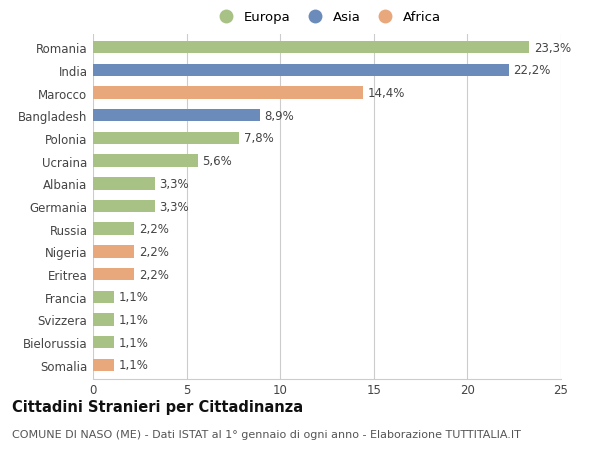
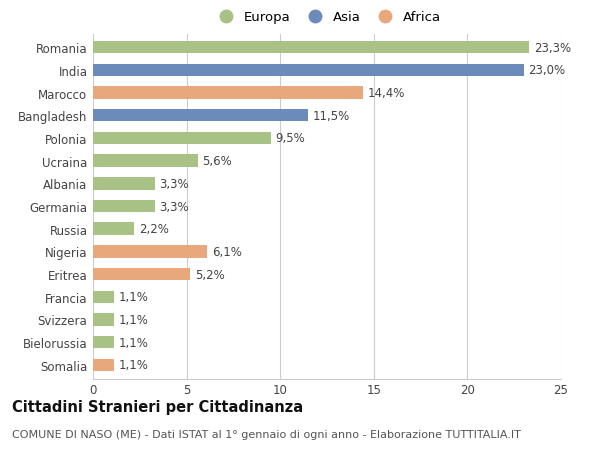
India: 22,2% -> 23,0%
Bangladesh: 8,9% -> 11,5%
Polonia: 7,8% -> 9,5%
Nigeria: 2,2% -> 6,1%
Eritrea: 2,2% -> 5,2%
